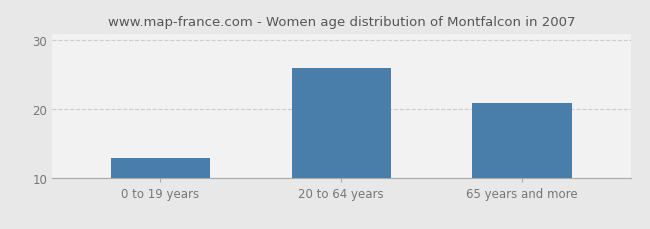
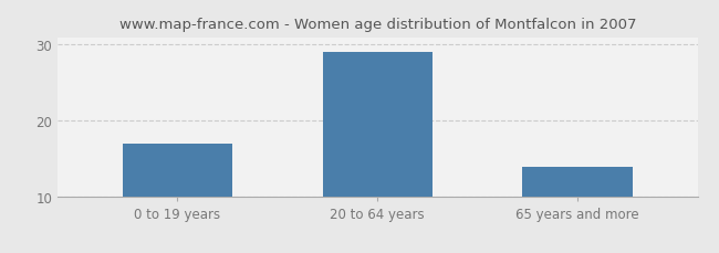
0 to 19 years: 13 -> 17
20 to 64 years: 26 -> 29
65 years and more: 21 -> 14
